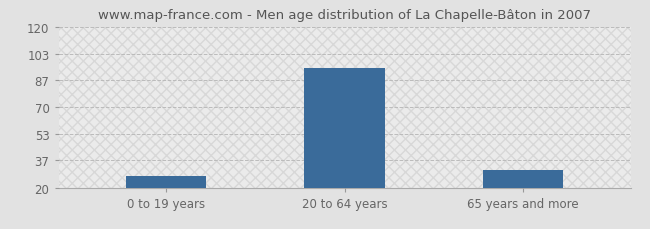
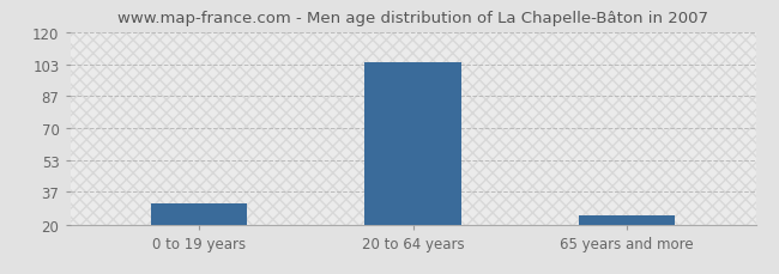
0 to 19 years: 27 -> 31
20 to 64 years: 94 -> 104
65 years and more: 31 -> 25
